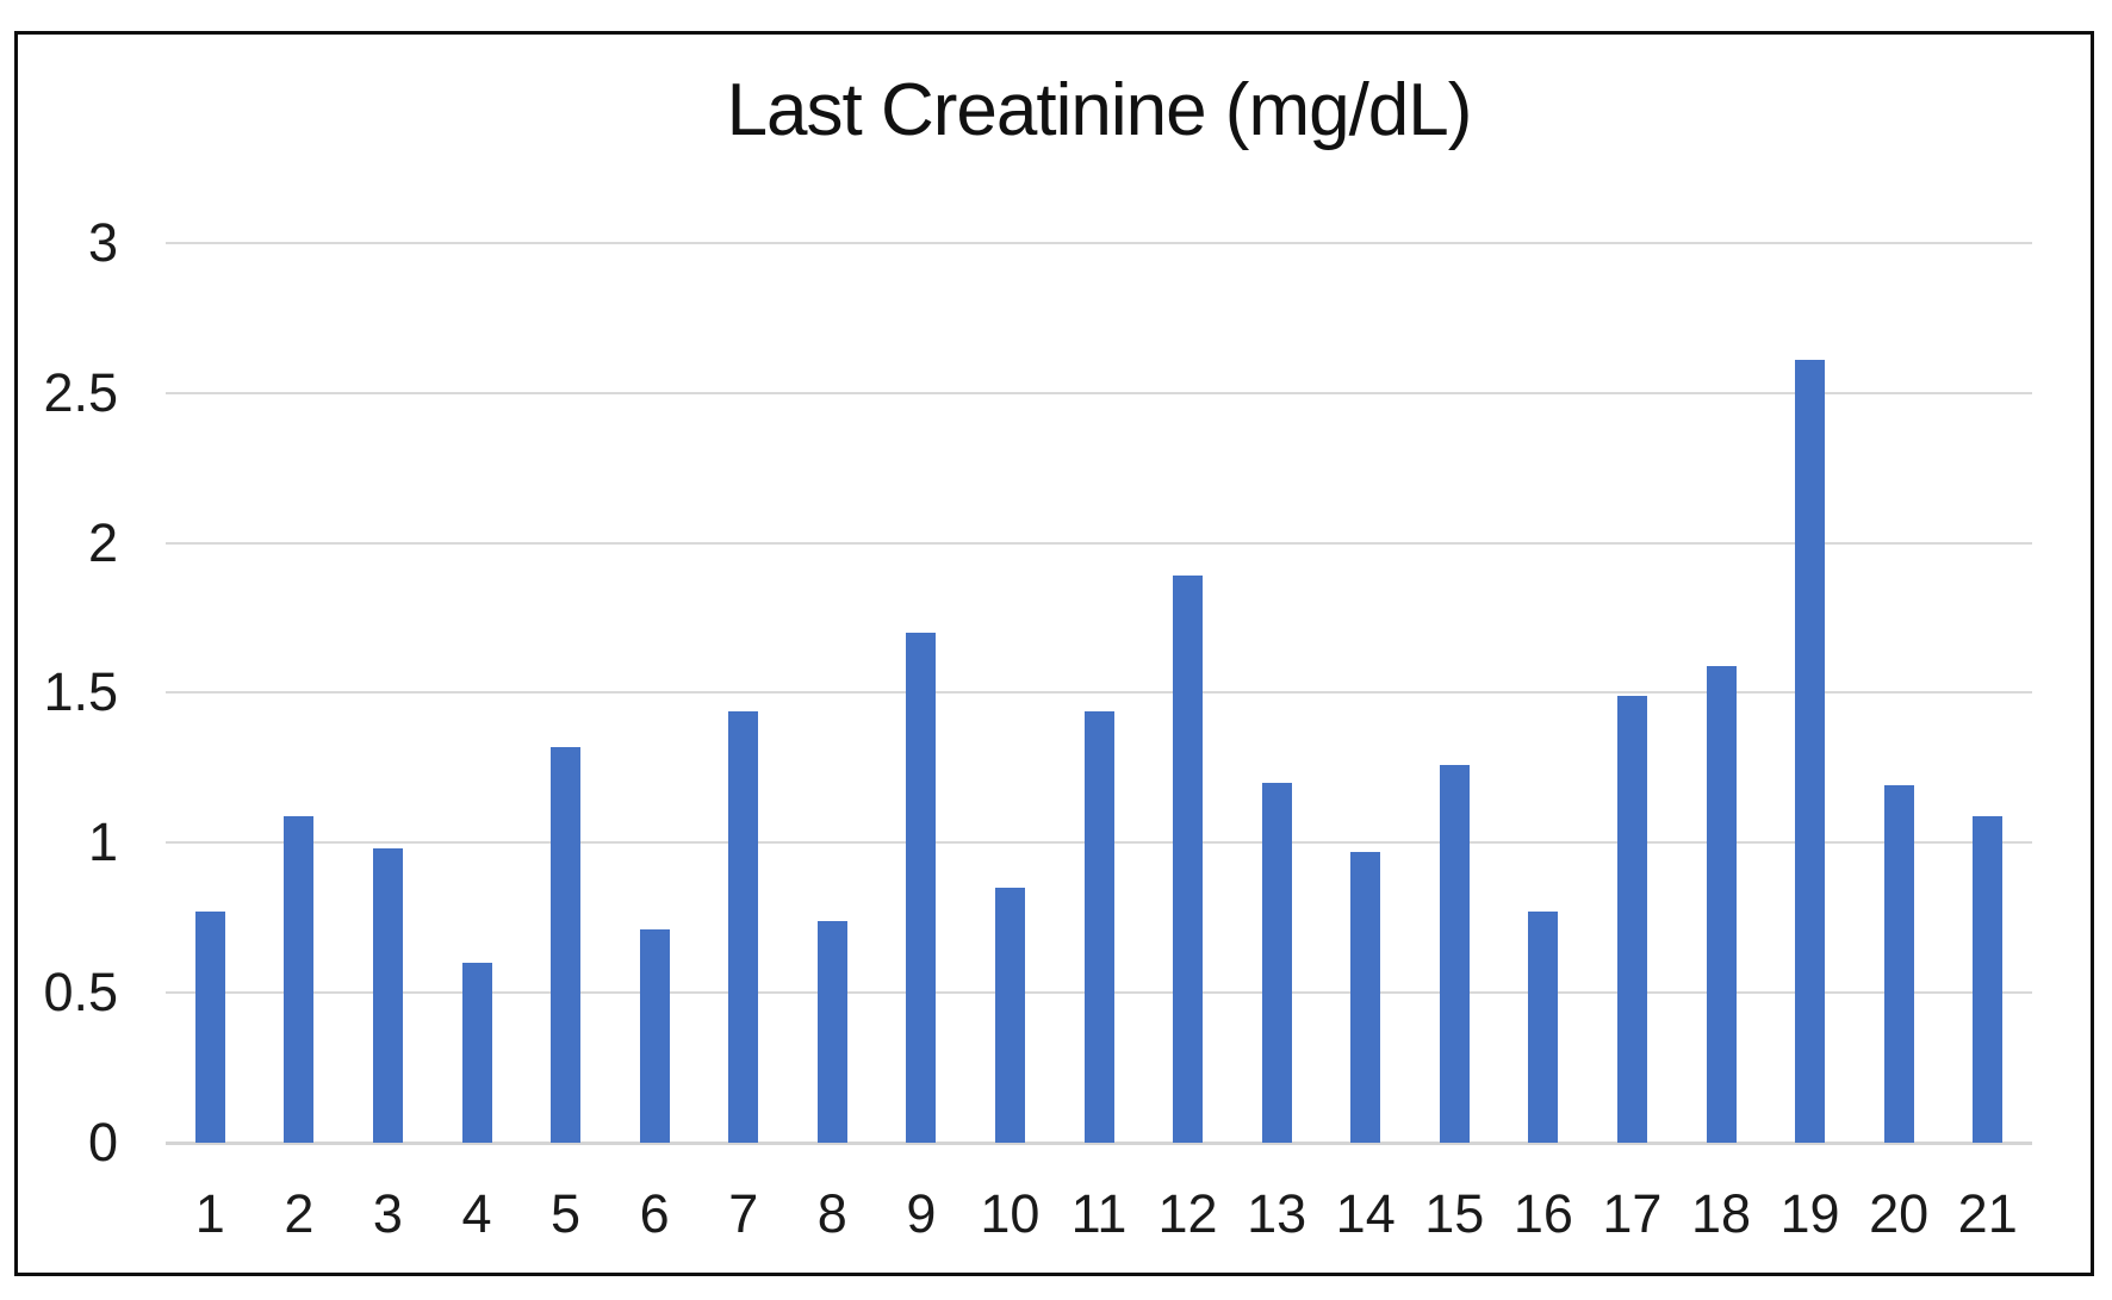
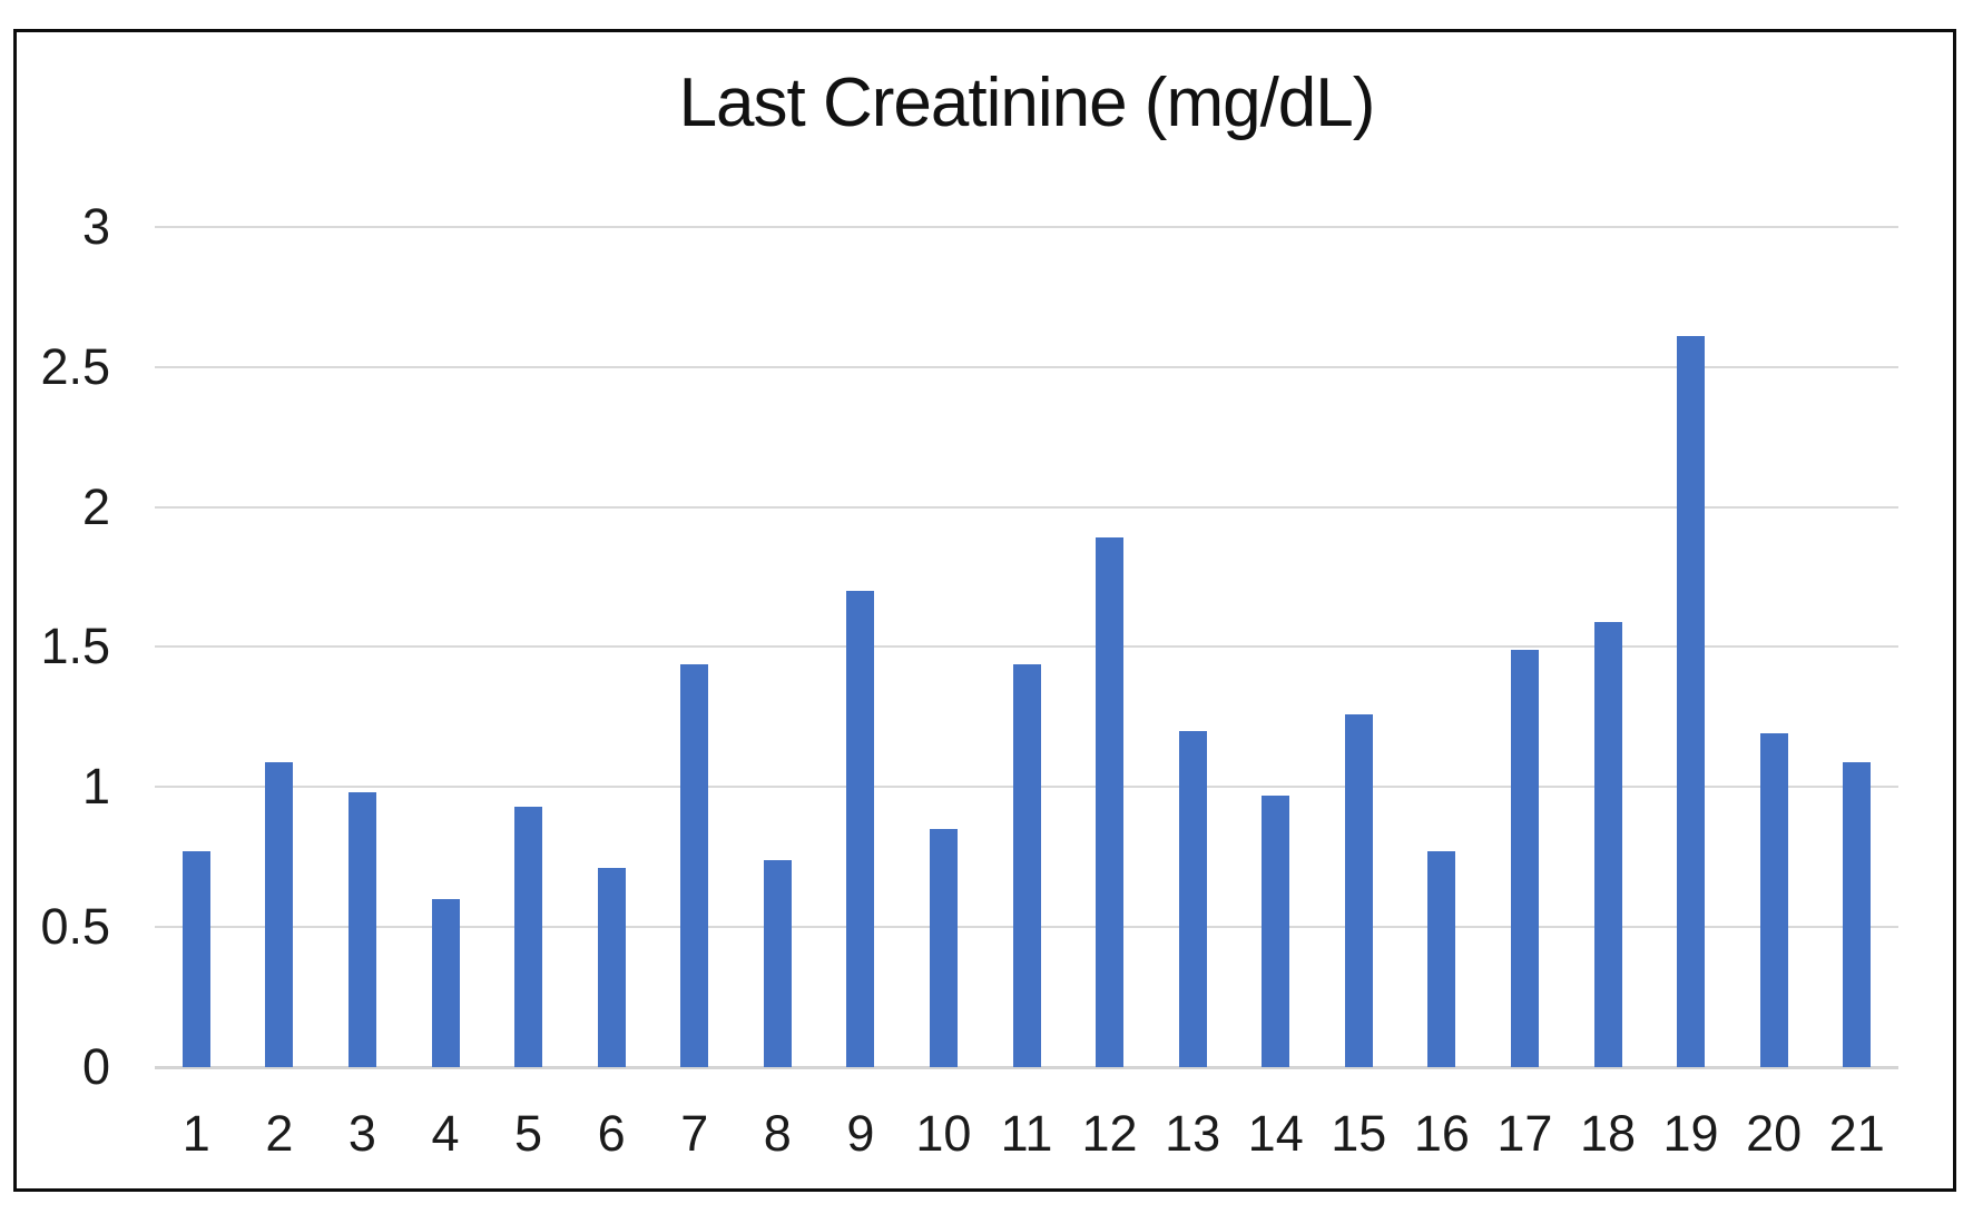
5: 1.32 -> 0.93
